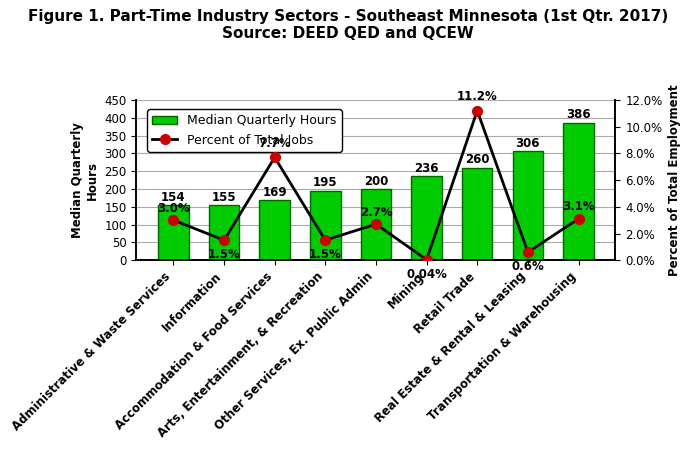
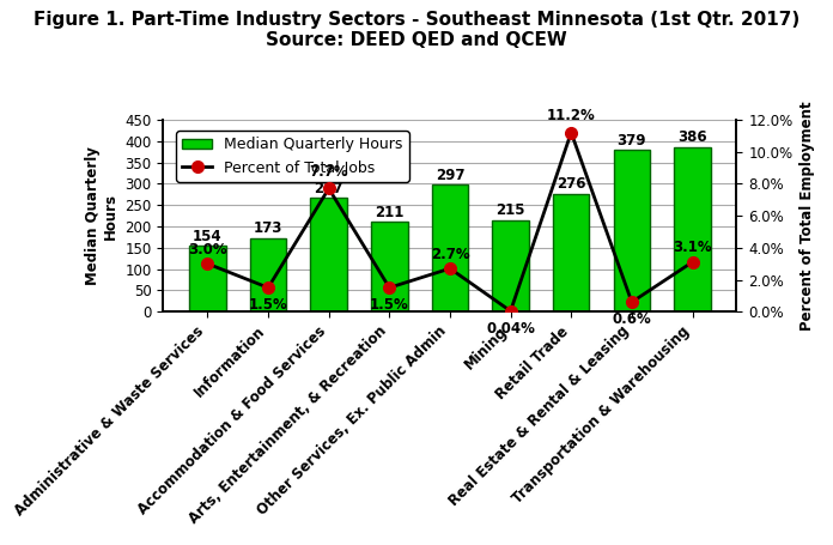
Median Quarterly Hours/Information: 155 -> 173
Median Quarterly Hours/Accommodation & Food Services: 169 -> 267
Median Quarterly Hours/Arts, Entertainment, & Recreation: 195 -> 211
Median Quarterly Hours/Other Services, Ex. Public Admin: 200 -> 297
Median Quarterly Hours/Mining: 236 -> 215
Median Quarterly Hours/Retail Trade: 260 -> 276
Median Quarterly Hours/Real Estate & Rental & Leasing: 306 -> 379
